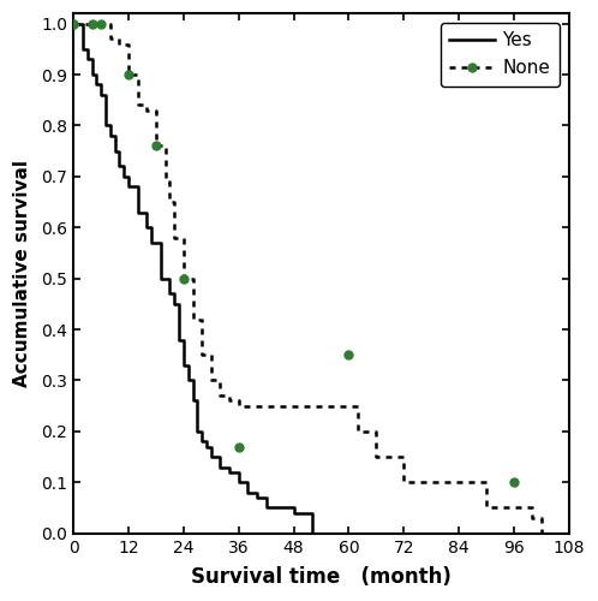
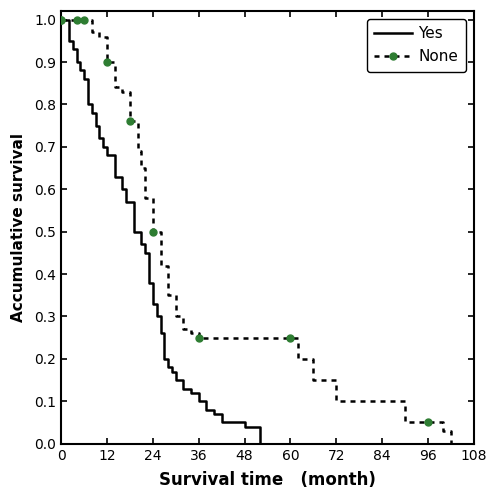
None/36: 0.17 -> 0.25
None/60: 0.35 -> 0.25
None/96: 0.10 -> 0.05
